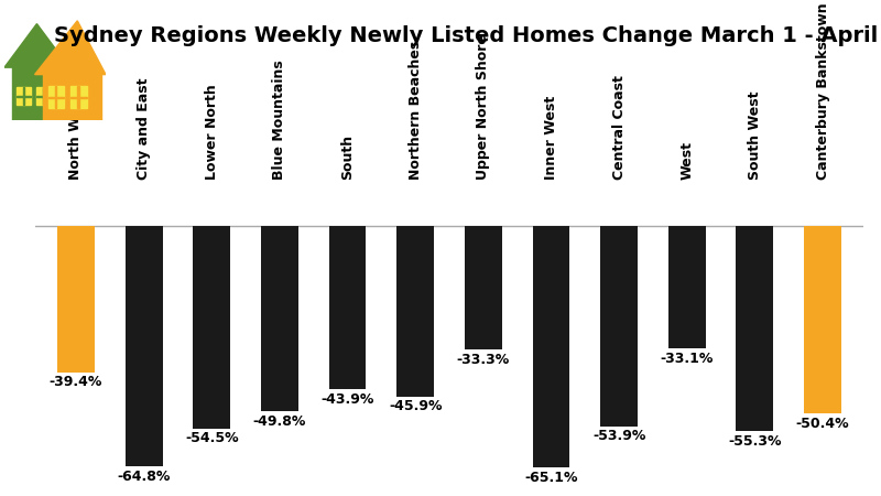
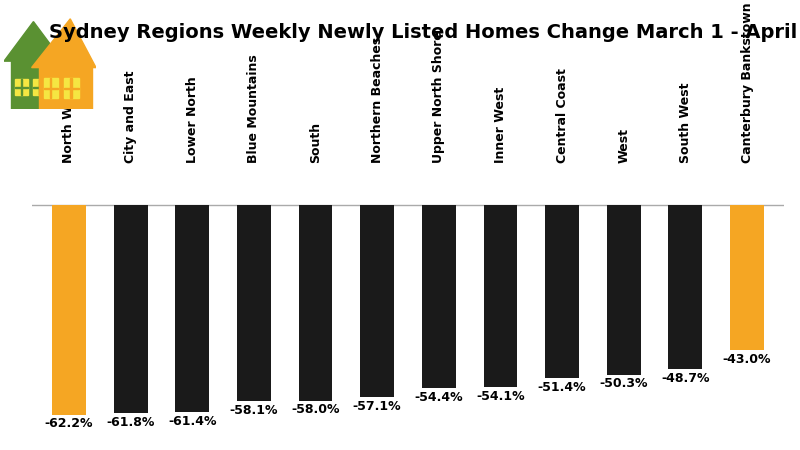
North West: -39.4% -> -62.2%
City and East: -64.8% -> -61.8%
Lower North: -54.5% -> -61.4%
Blue Mountains: -49.8% -> -58.1%
South: -43.9% -> -58.0%
Northern Beaches: -45.9% -> -57.1%
Upper North Shore: -33.3% -> -54.4%
Inner West: -65.1% -> -54.1%
Central Coast: -53.9% -> -51.4%
West: -33.1% -> -50.3%
South West: -55.3% -> -48.7%
Canterbury Bankstown: -50.4% -> -43.0%
